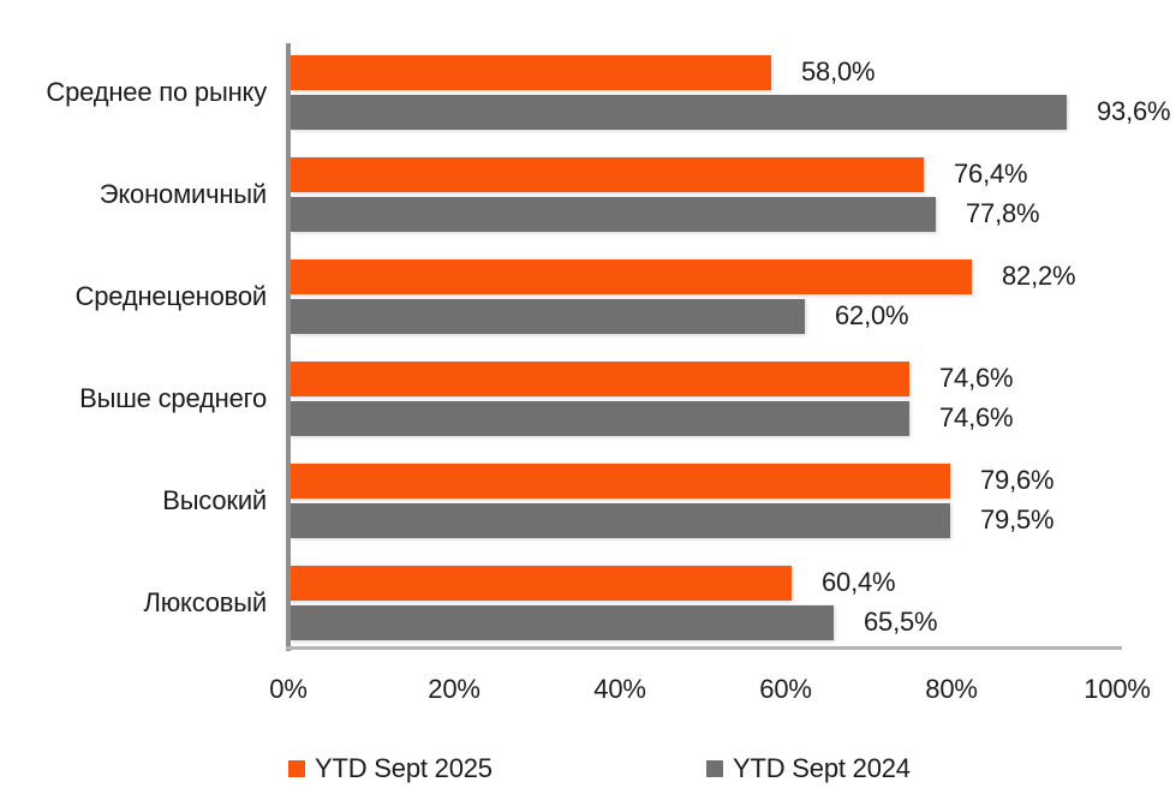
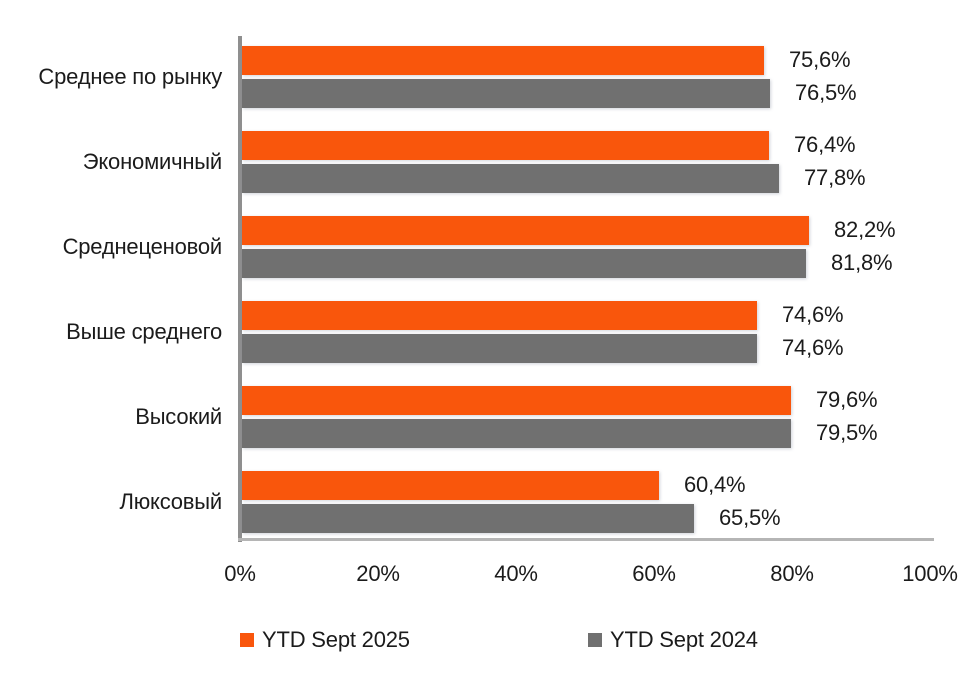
YTD Sept 2025/Среднее по рынку: 58,0% -> 75,6%
YTD Sept 2024/Среднее по рынку: 93,6% -> 76,5%
YTD Sept 2024/Среднеценовой: 62,0% -> 81,8%
